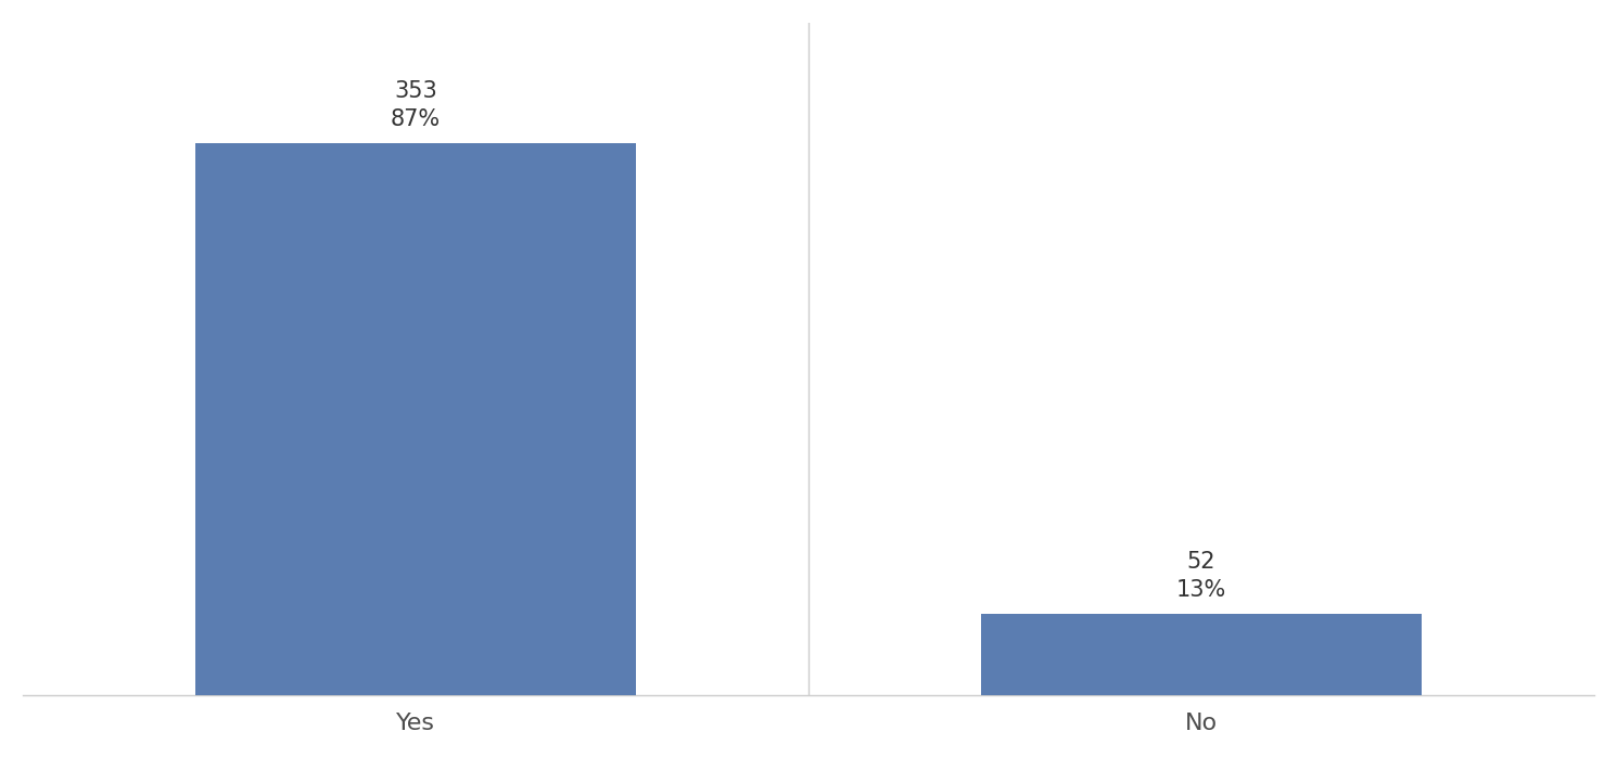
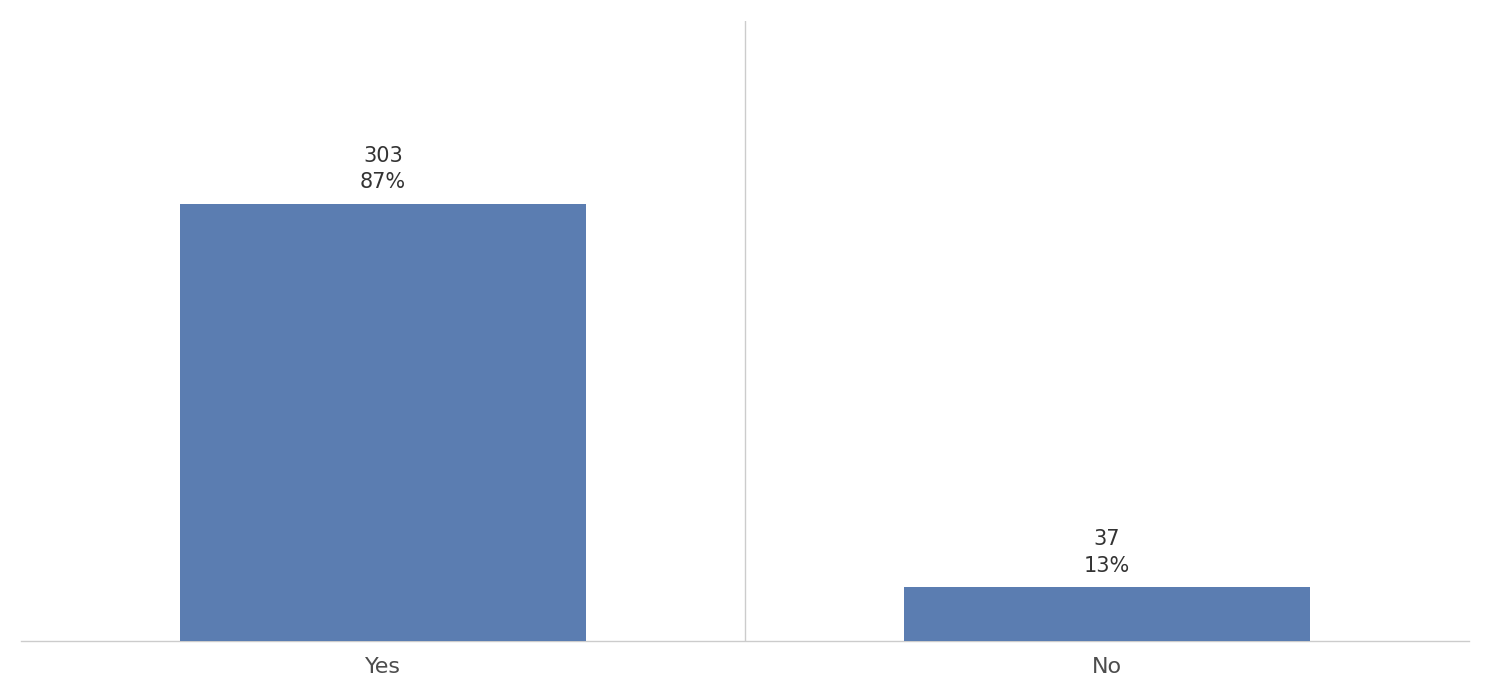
Yes: 353 -> 303
No: 52 -> 37
